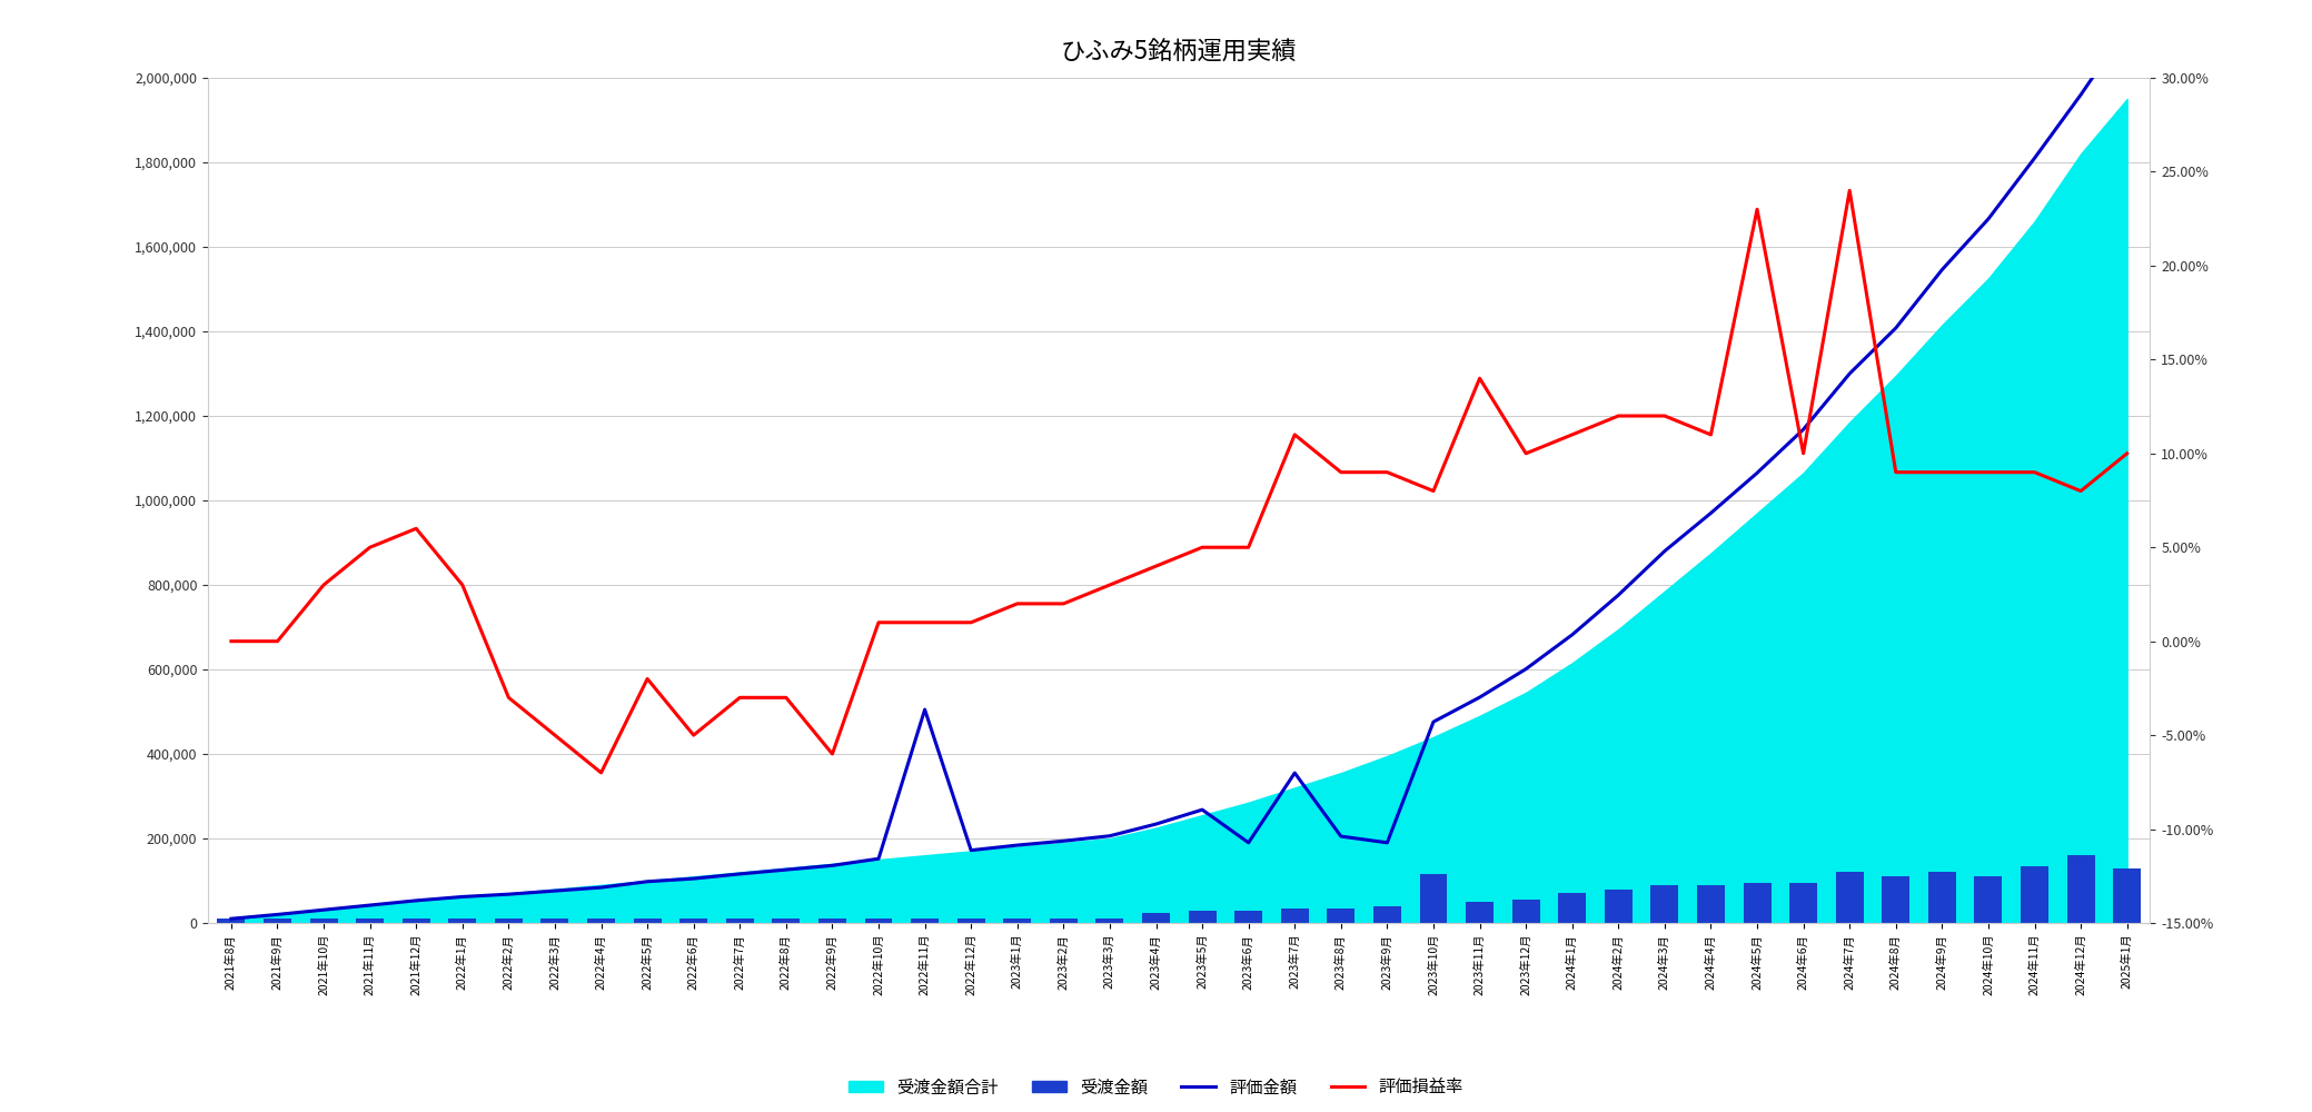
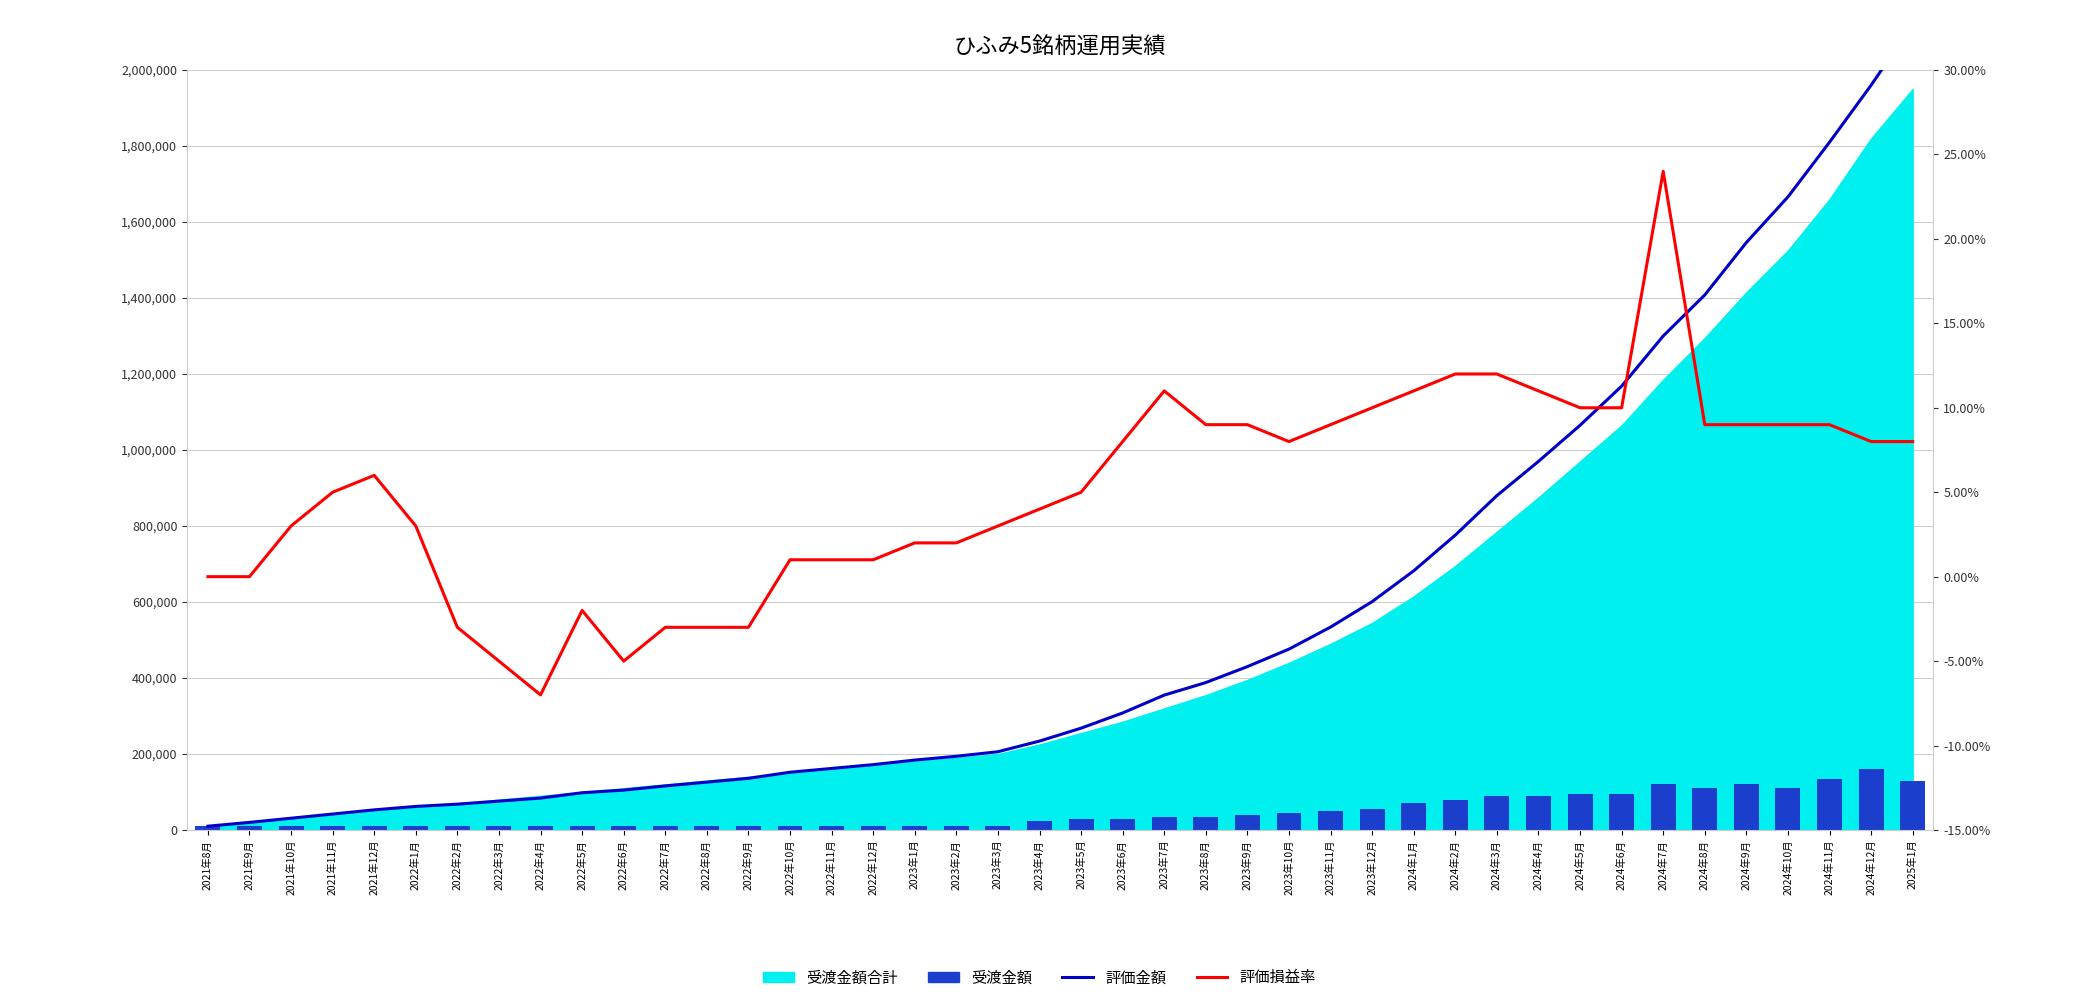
評価損益率/2022年9月: -6% -> -3%
評価金額/2022年11月: 505,000 -> 162,000
評価金額/2023年6月: 190,000 -> 308,000
評価損益率/2023年6月: 5% -> 8%
評価金額/2023年8月: 205,000 -> 388,000
評価金額/2023年9月: 190,000 -> 430,000
受渡金額/2023年10月: 115,000 -> 45,000
評価損益率/2023年11月: 14% -> 9%
評価損益率/2024年5月: 23% -> 10%
評価損益率/2025年1月: 10% -> 8%
